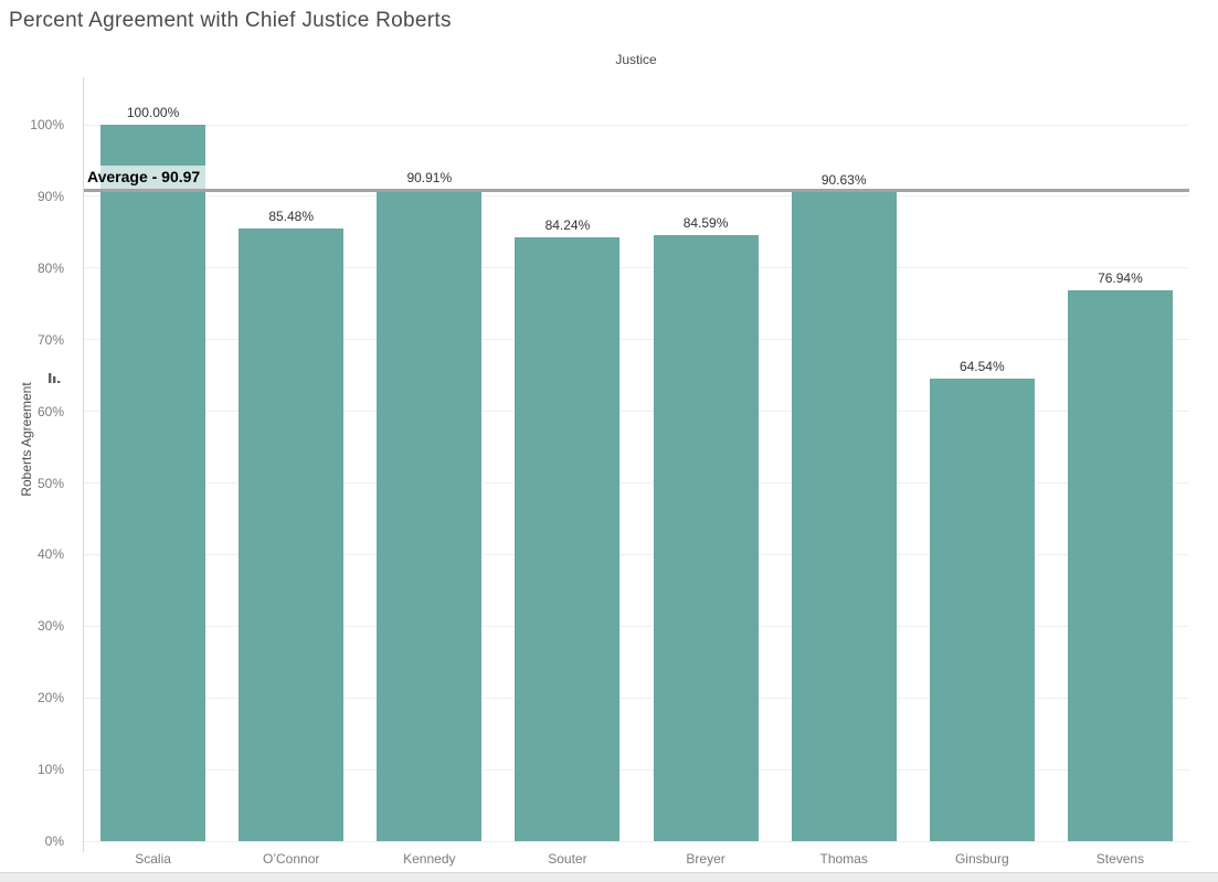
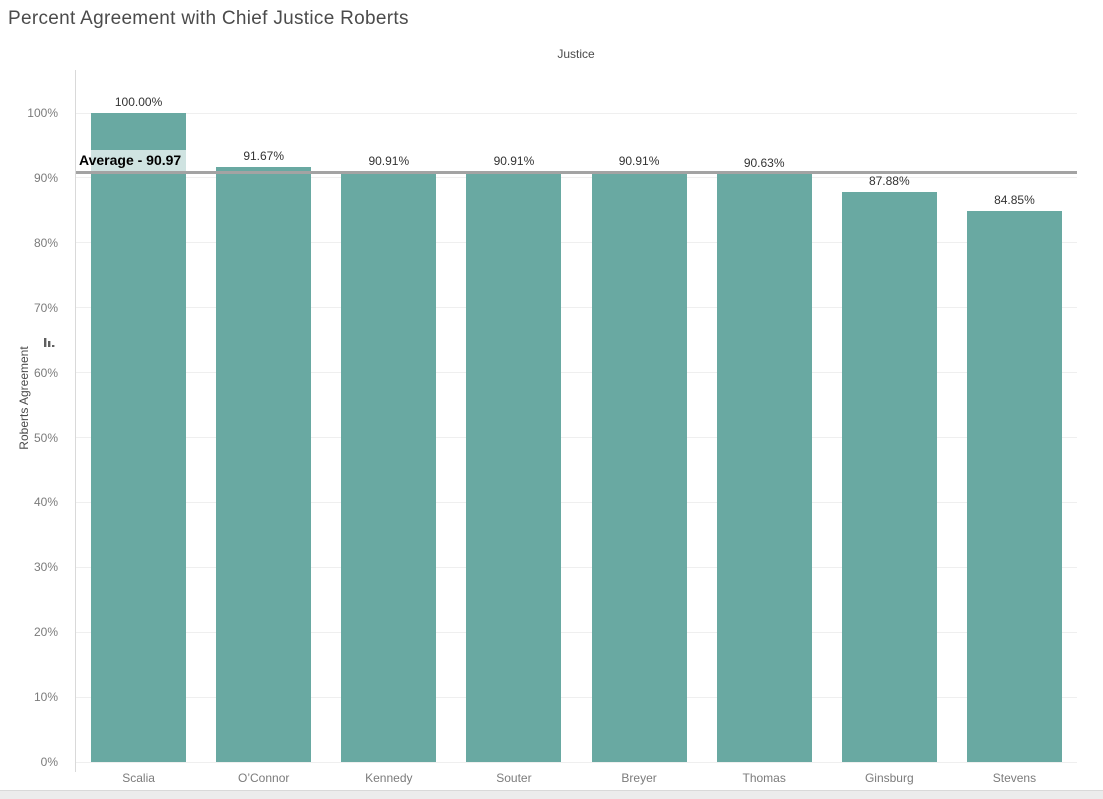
O’Connor: 85.48% -> 91.67%
Souter: 84.24% -> 90.91%
Breyer: 84.59% -> 90.91%
Ginsburg: 64.54% -> 87.88%
Stevens: 76.94% -> 84.85%
